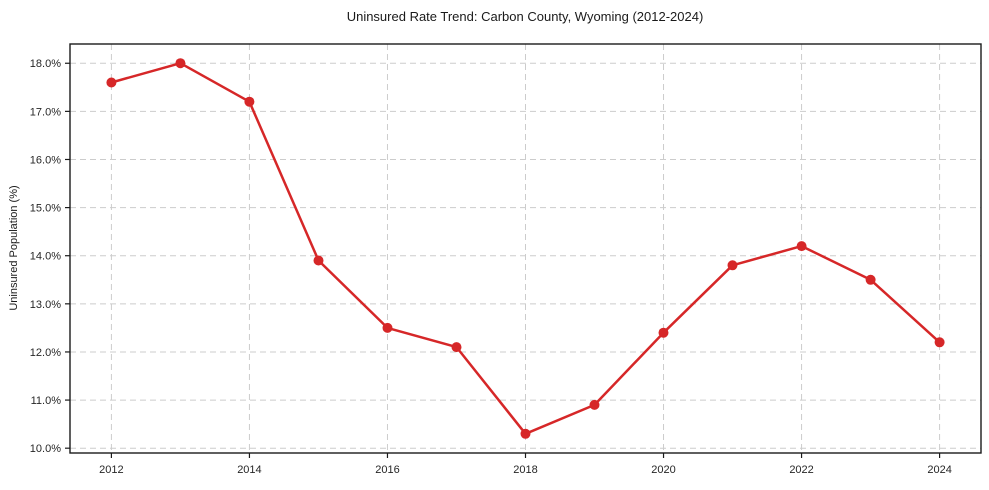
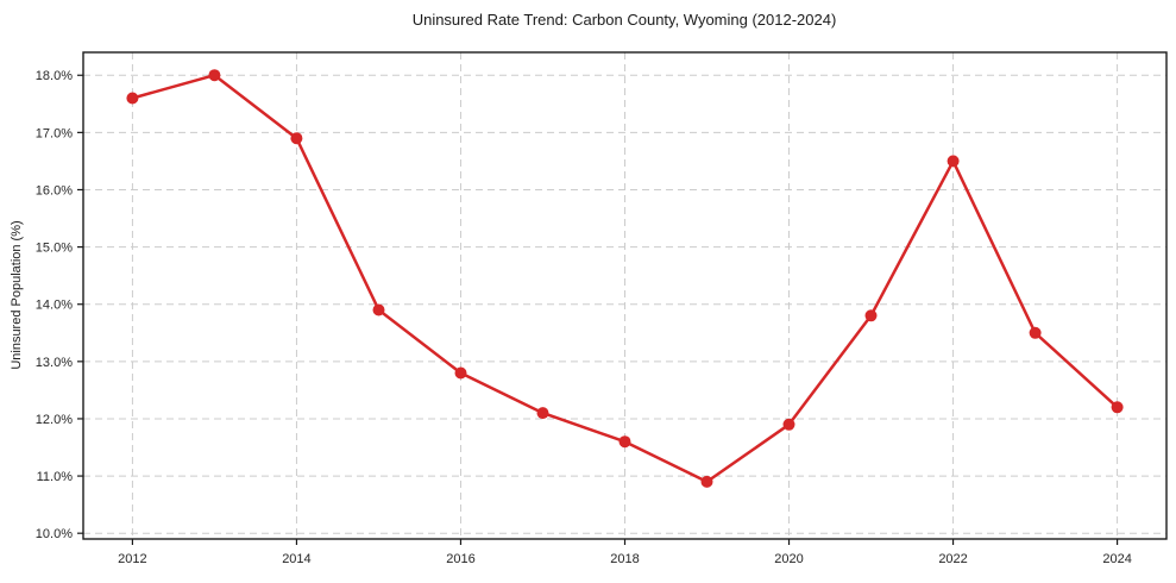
2014: 17.2% -> 16.9%
2016: 12.5% -> 12.8%
2018: 10.3% -> 11.6%
2020: 12.4% -> 11.9%
2022: 14.2% -> 16.5%
